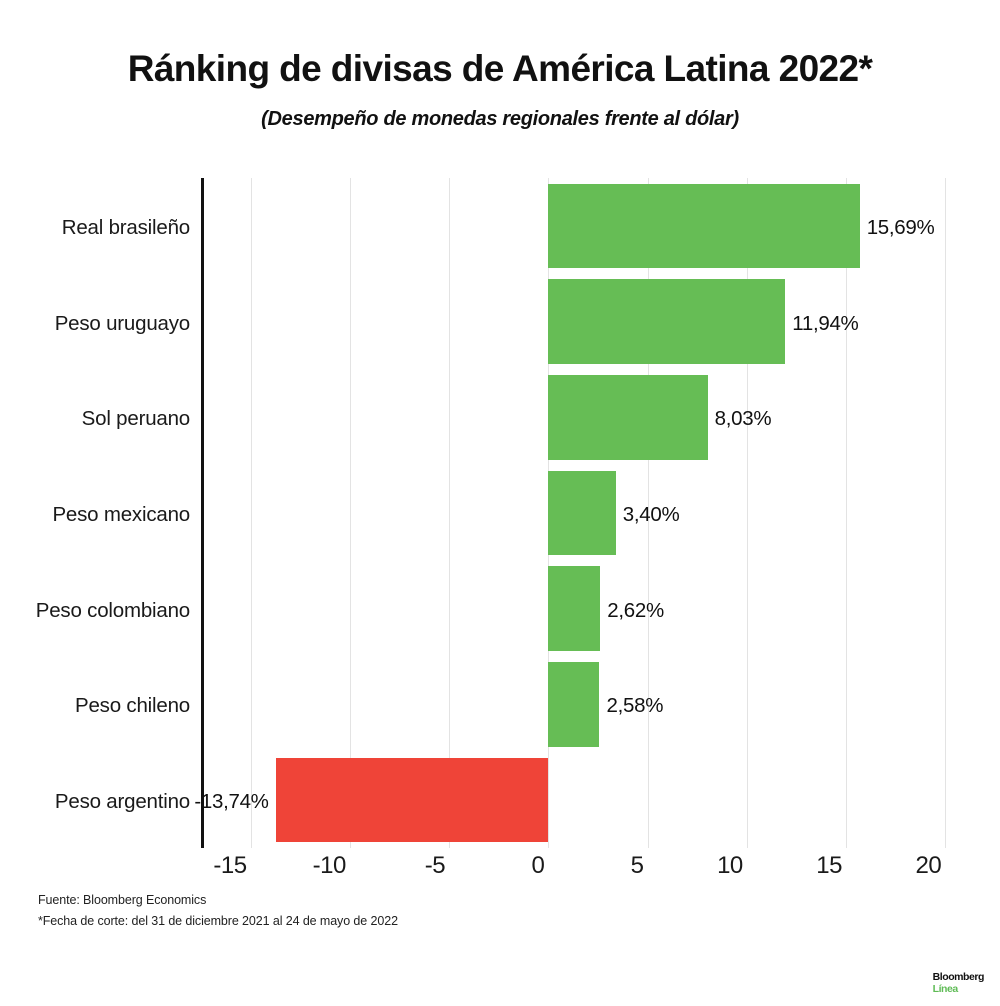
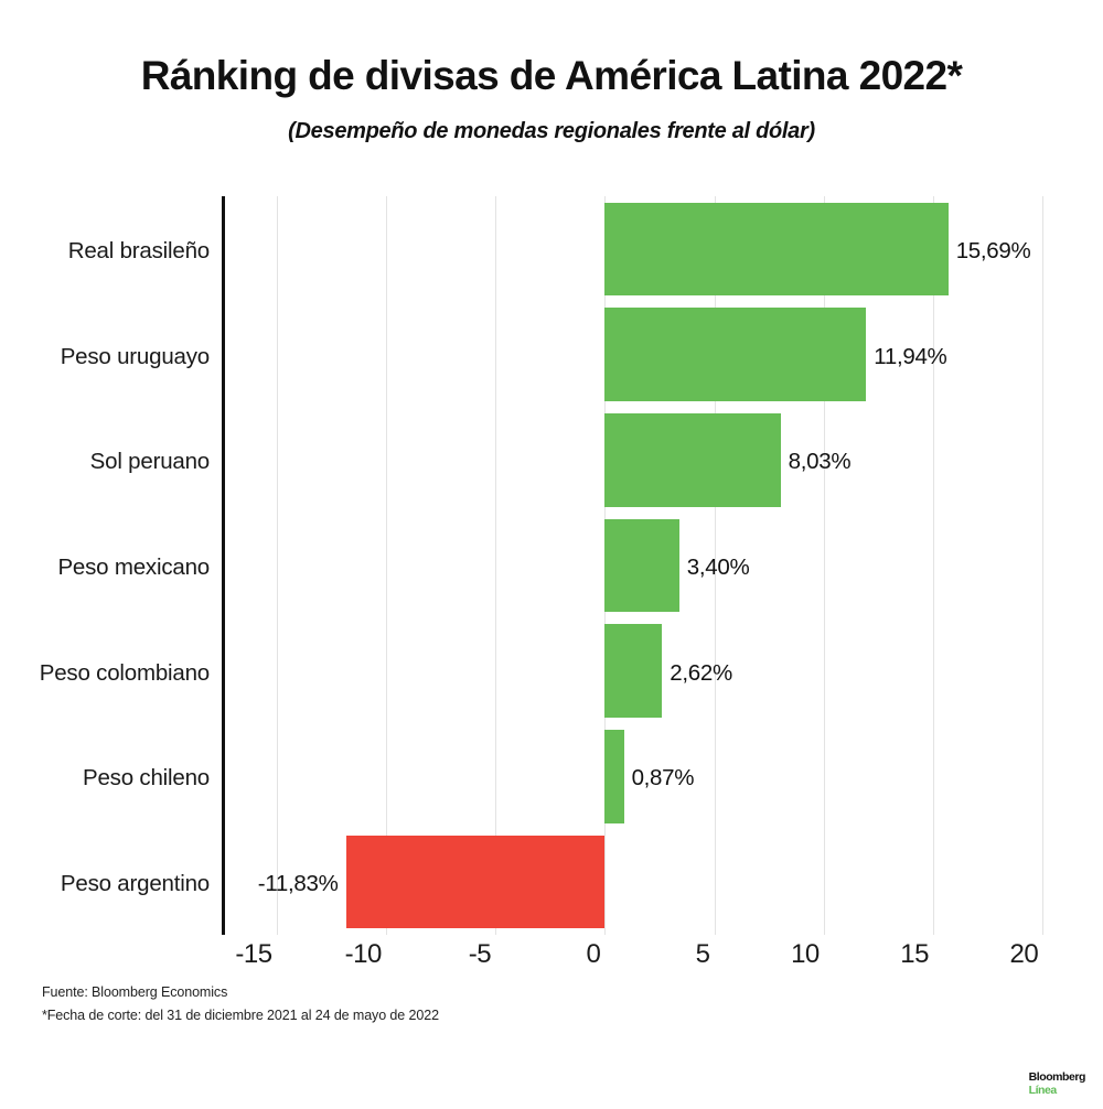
Peso chileno: 2,58% -> 0,87%
Peso argentino: -13,74% -> -11,83%
